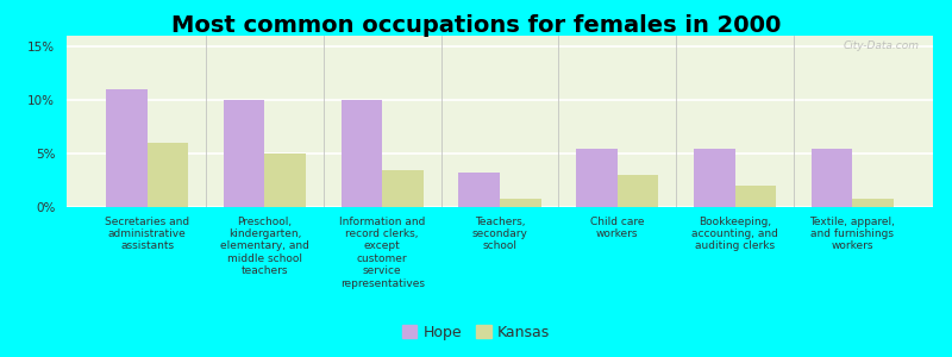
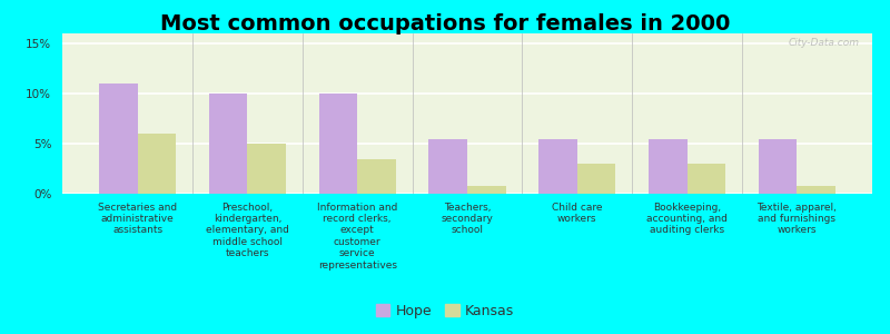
Hope/Teachers, secondary school: 3.2% -> 5.5%
Kansas/Bookkeeping, accounting, and auditing clerks: 2.0% -> 3.0%
